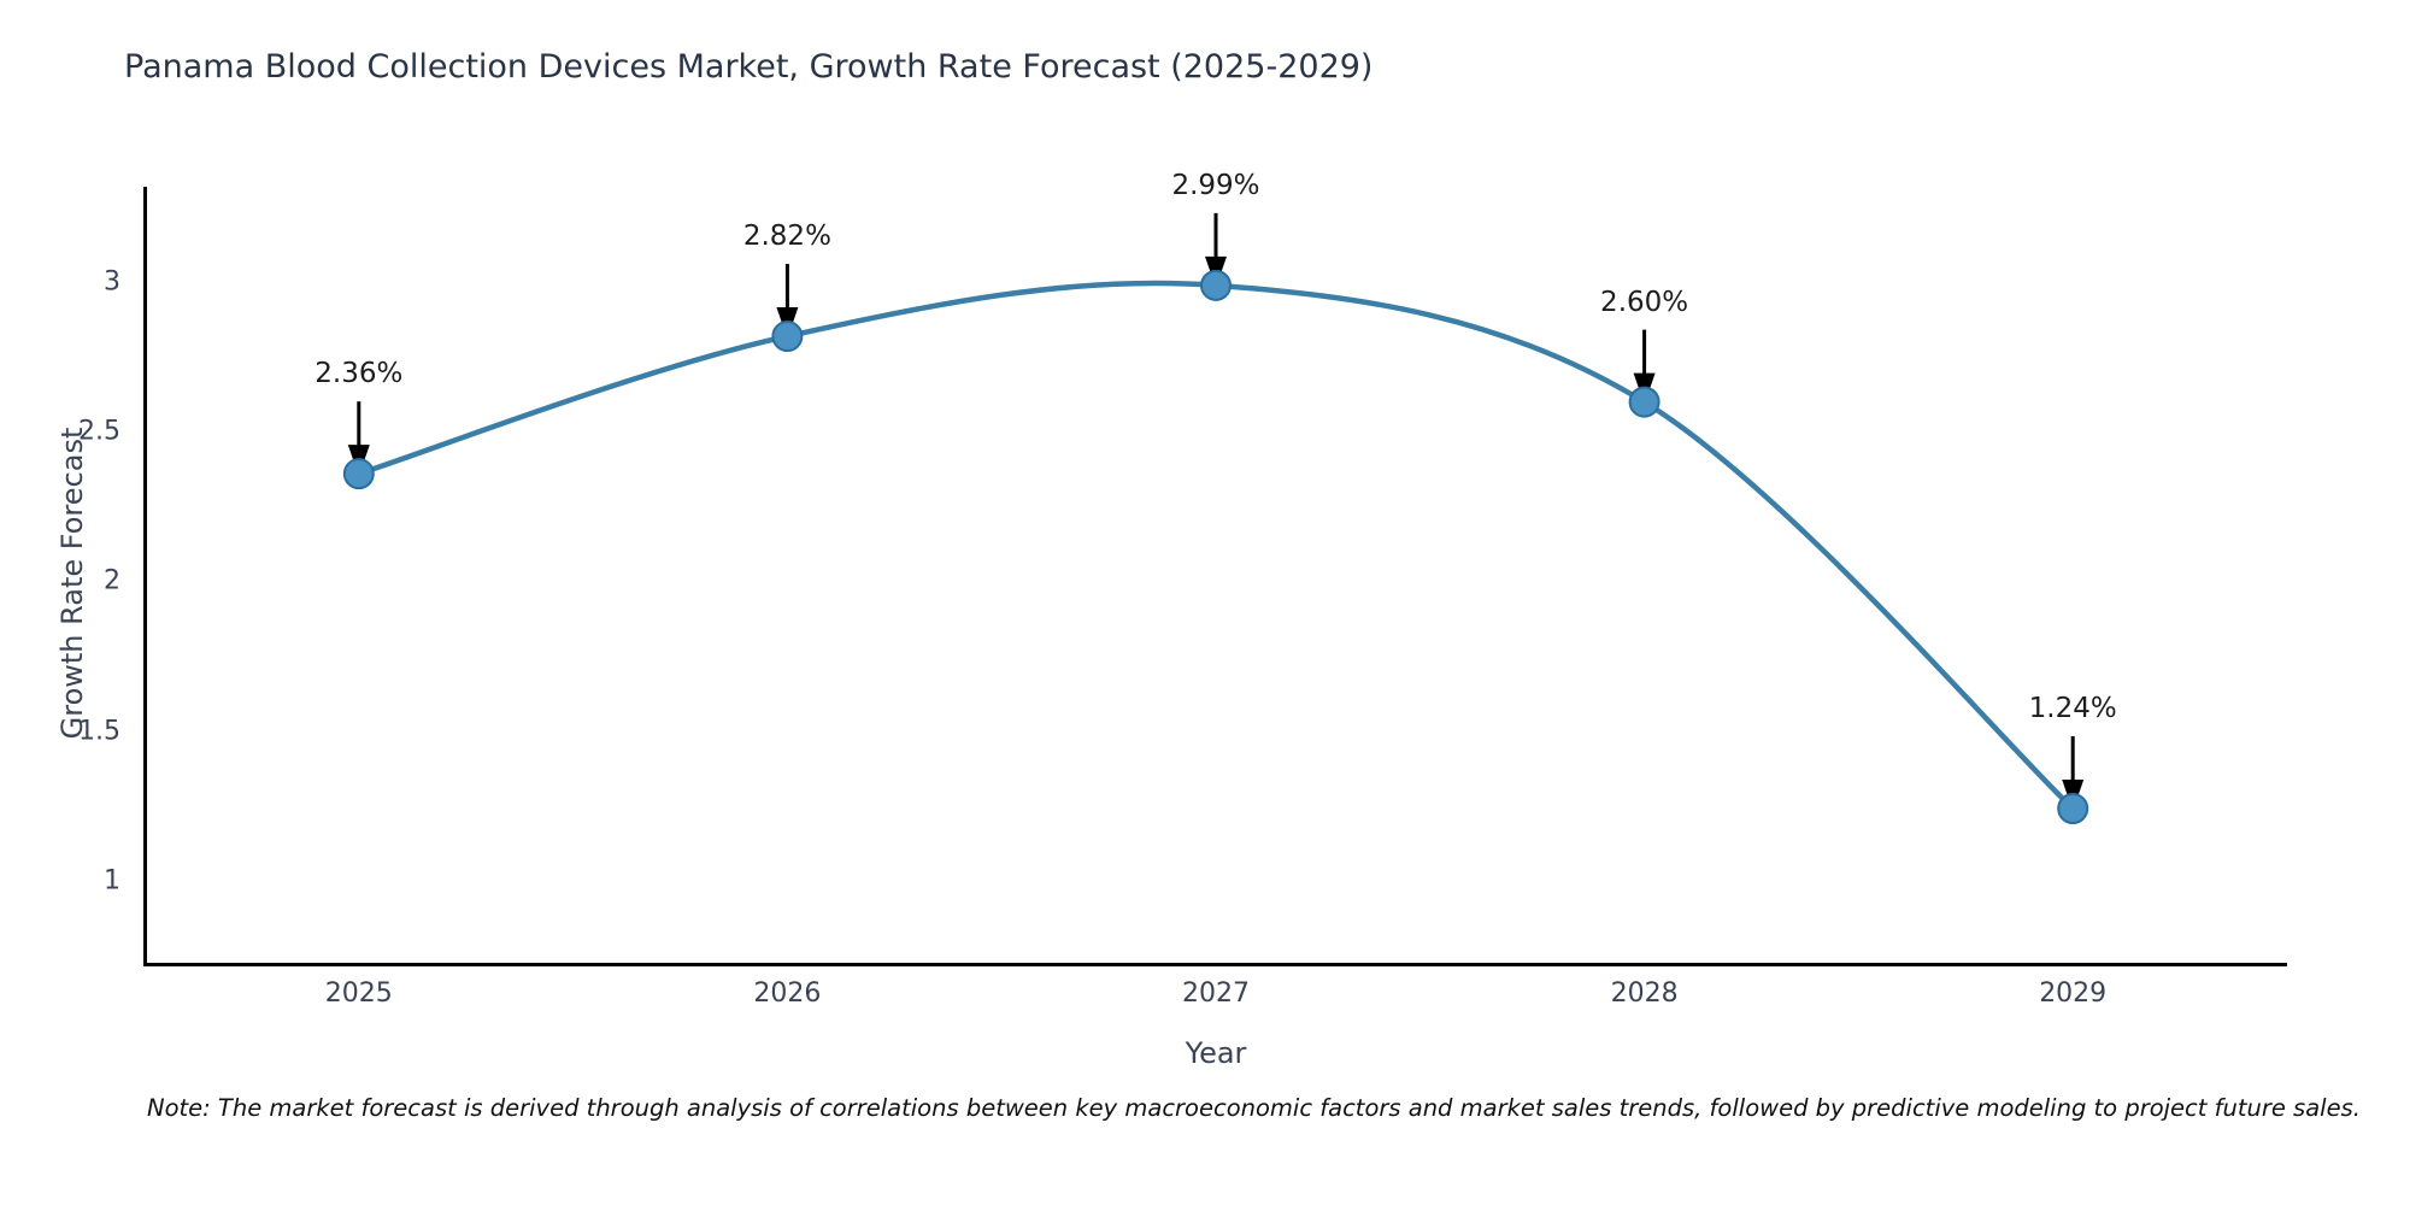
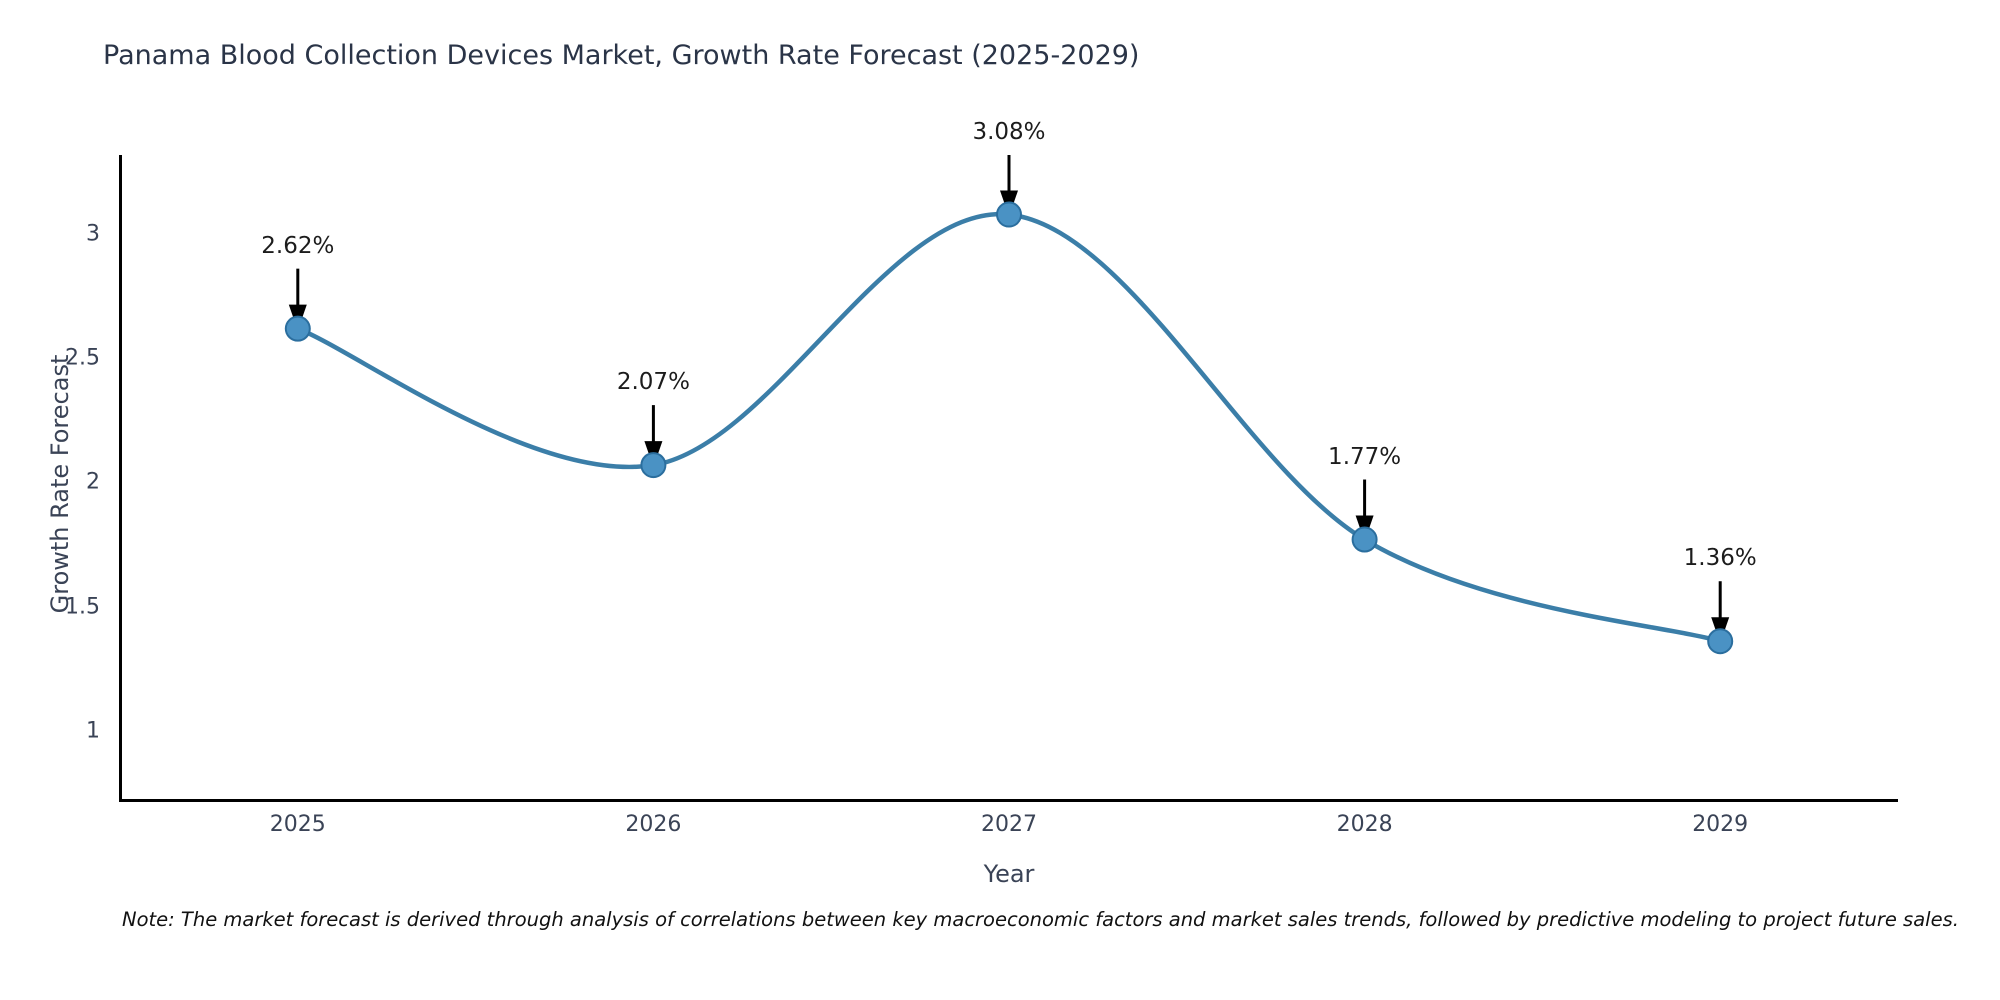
2025: 2.36% -> 2.62%
2026: 2.82% -> 2.07%
2027: 2.99% -> 3.08%
2028: 2.60% -> 1.77%
2029: 1.24% -> 1.36%
